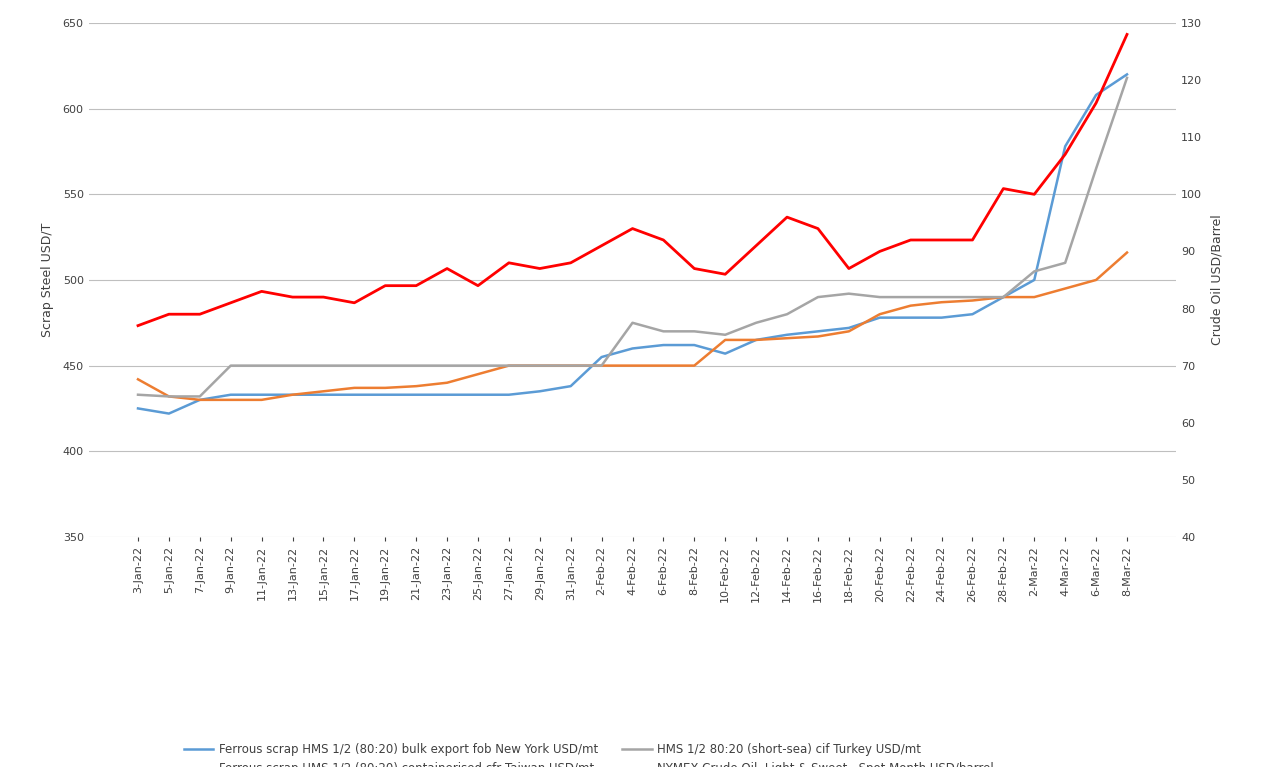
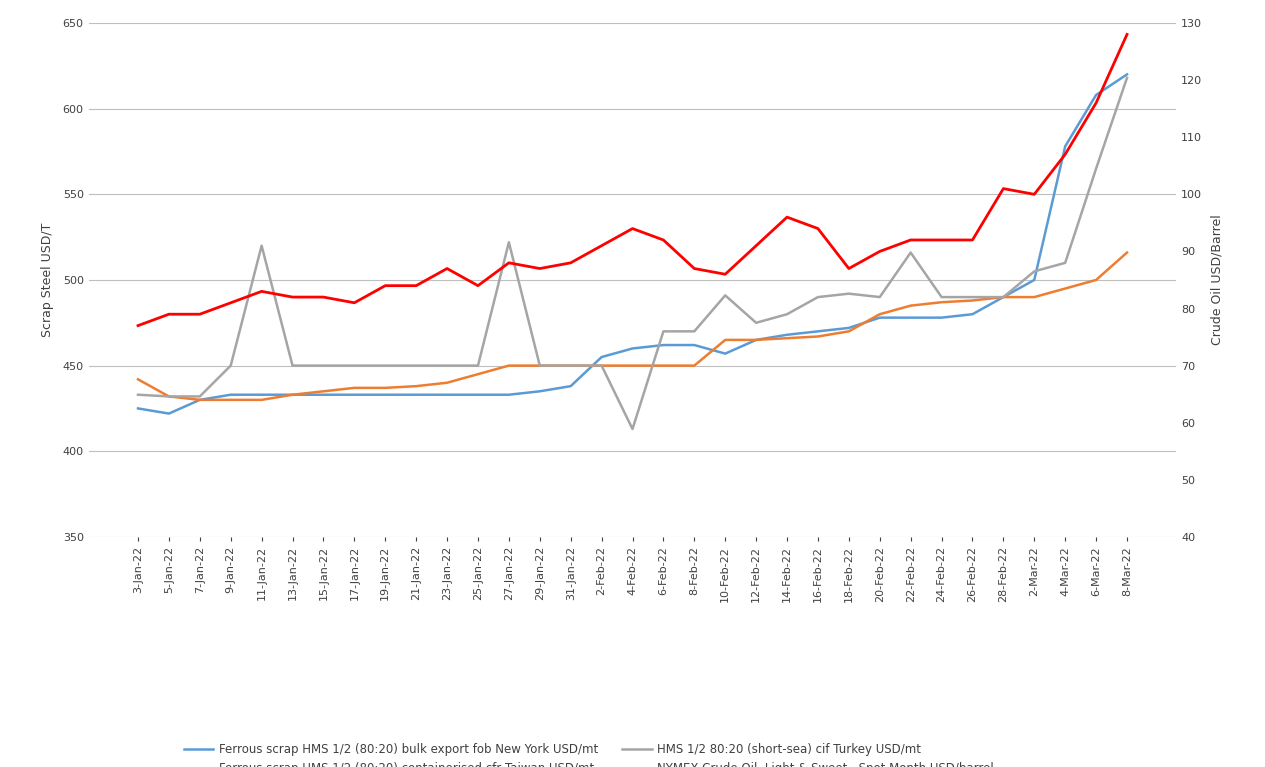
HMS 1/2 80:20 (short-sea) cif Turkey USD/mt/11-Jan-22: 450 -> 520
HMS 1/2 80:20 (short-sea) cif Turkey USD/mt/27-Jan-22: 450 -> 522
HMS 1/2 80:20 (short-sea) cif Turkey USD/mt/4-Feb-22: 475 -> 413
HMS 1/2 80:20 (short-sea) cif Turkey USD/mt/10-Feb-22: 468 -> 491
HMS 1/2 80:20 (short-sea) cif Turkey USD/mt/22-Feb-22: 490 -> 516
